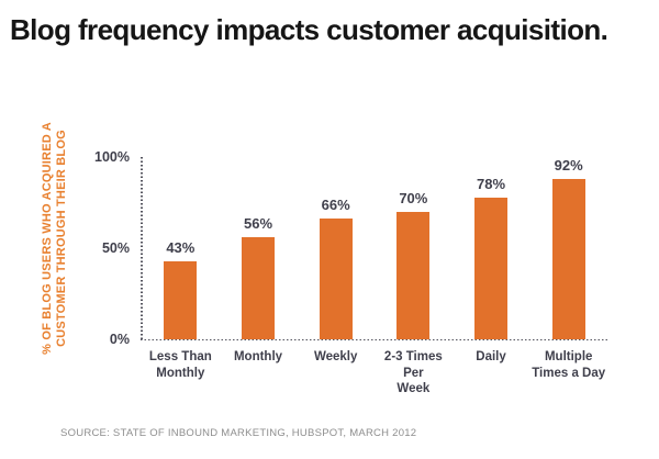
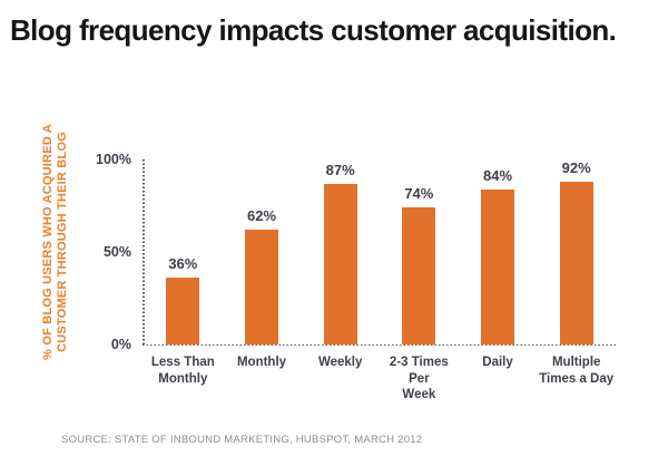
Less Than Monthly: 43% -> 36%
Monthly: 56% -> 62%
Weekly: 66% -> 87%
2-3 Times Per Week: 70% -> 74%
Daily: 78% -> 84%
